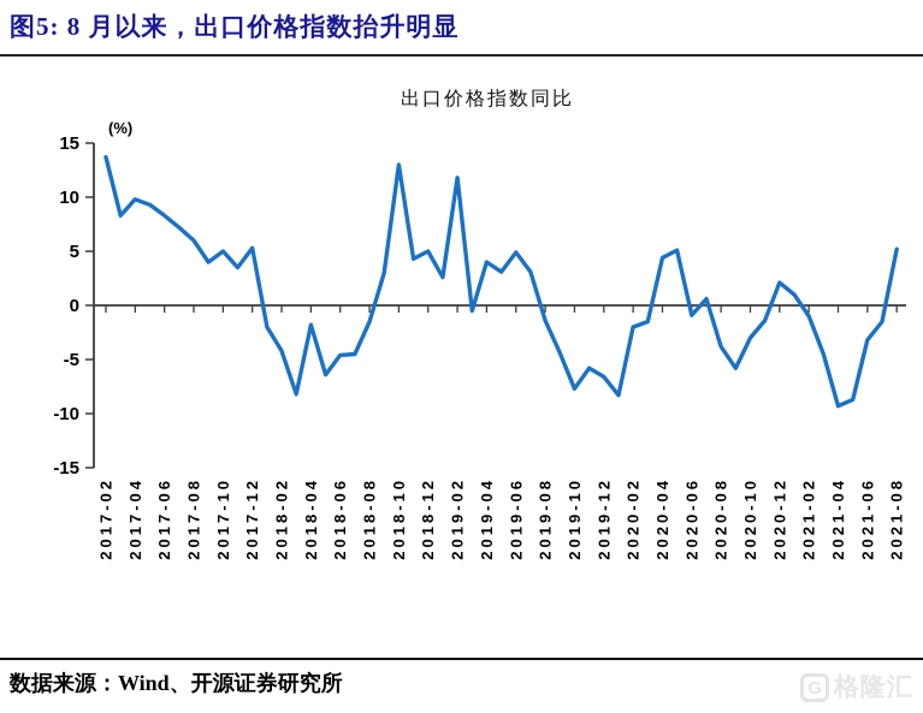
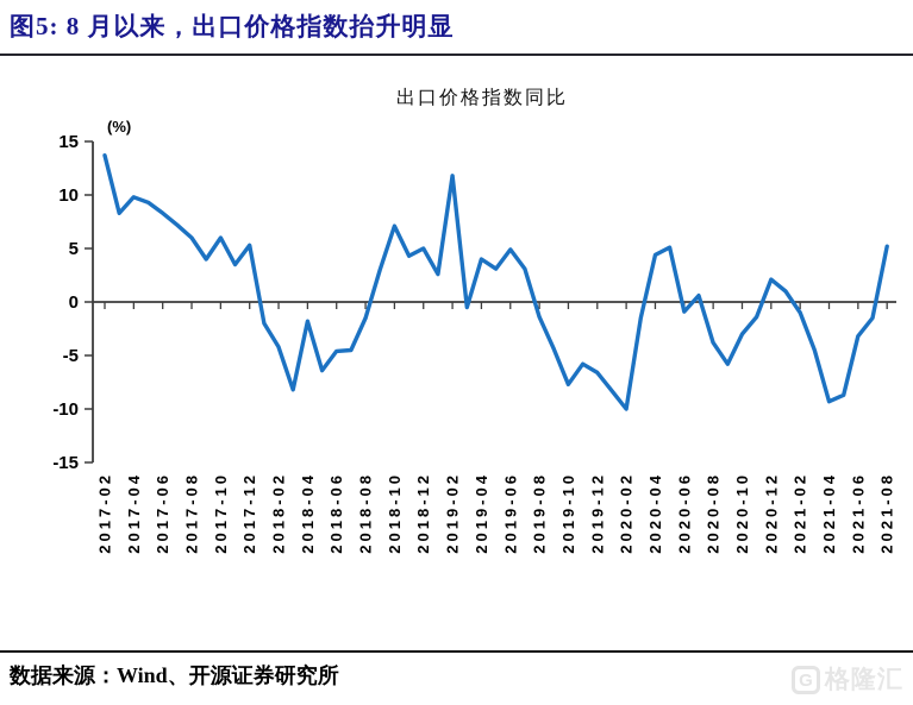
2017-10: 5 -> 6
2018-10: 13 -> 7
2020-02: -2 -> -10
